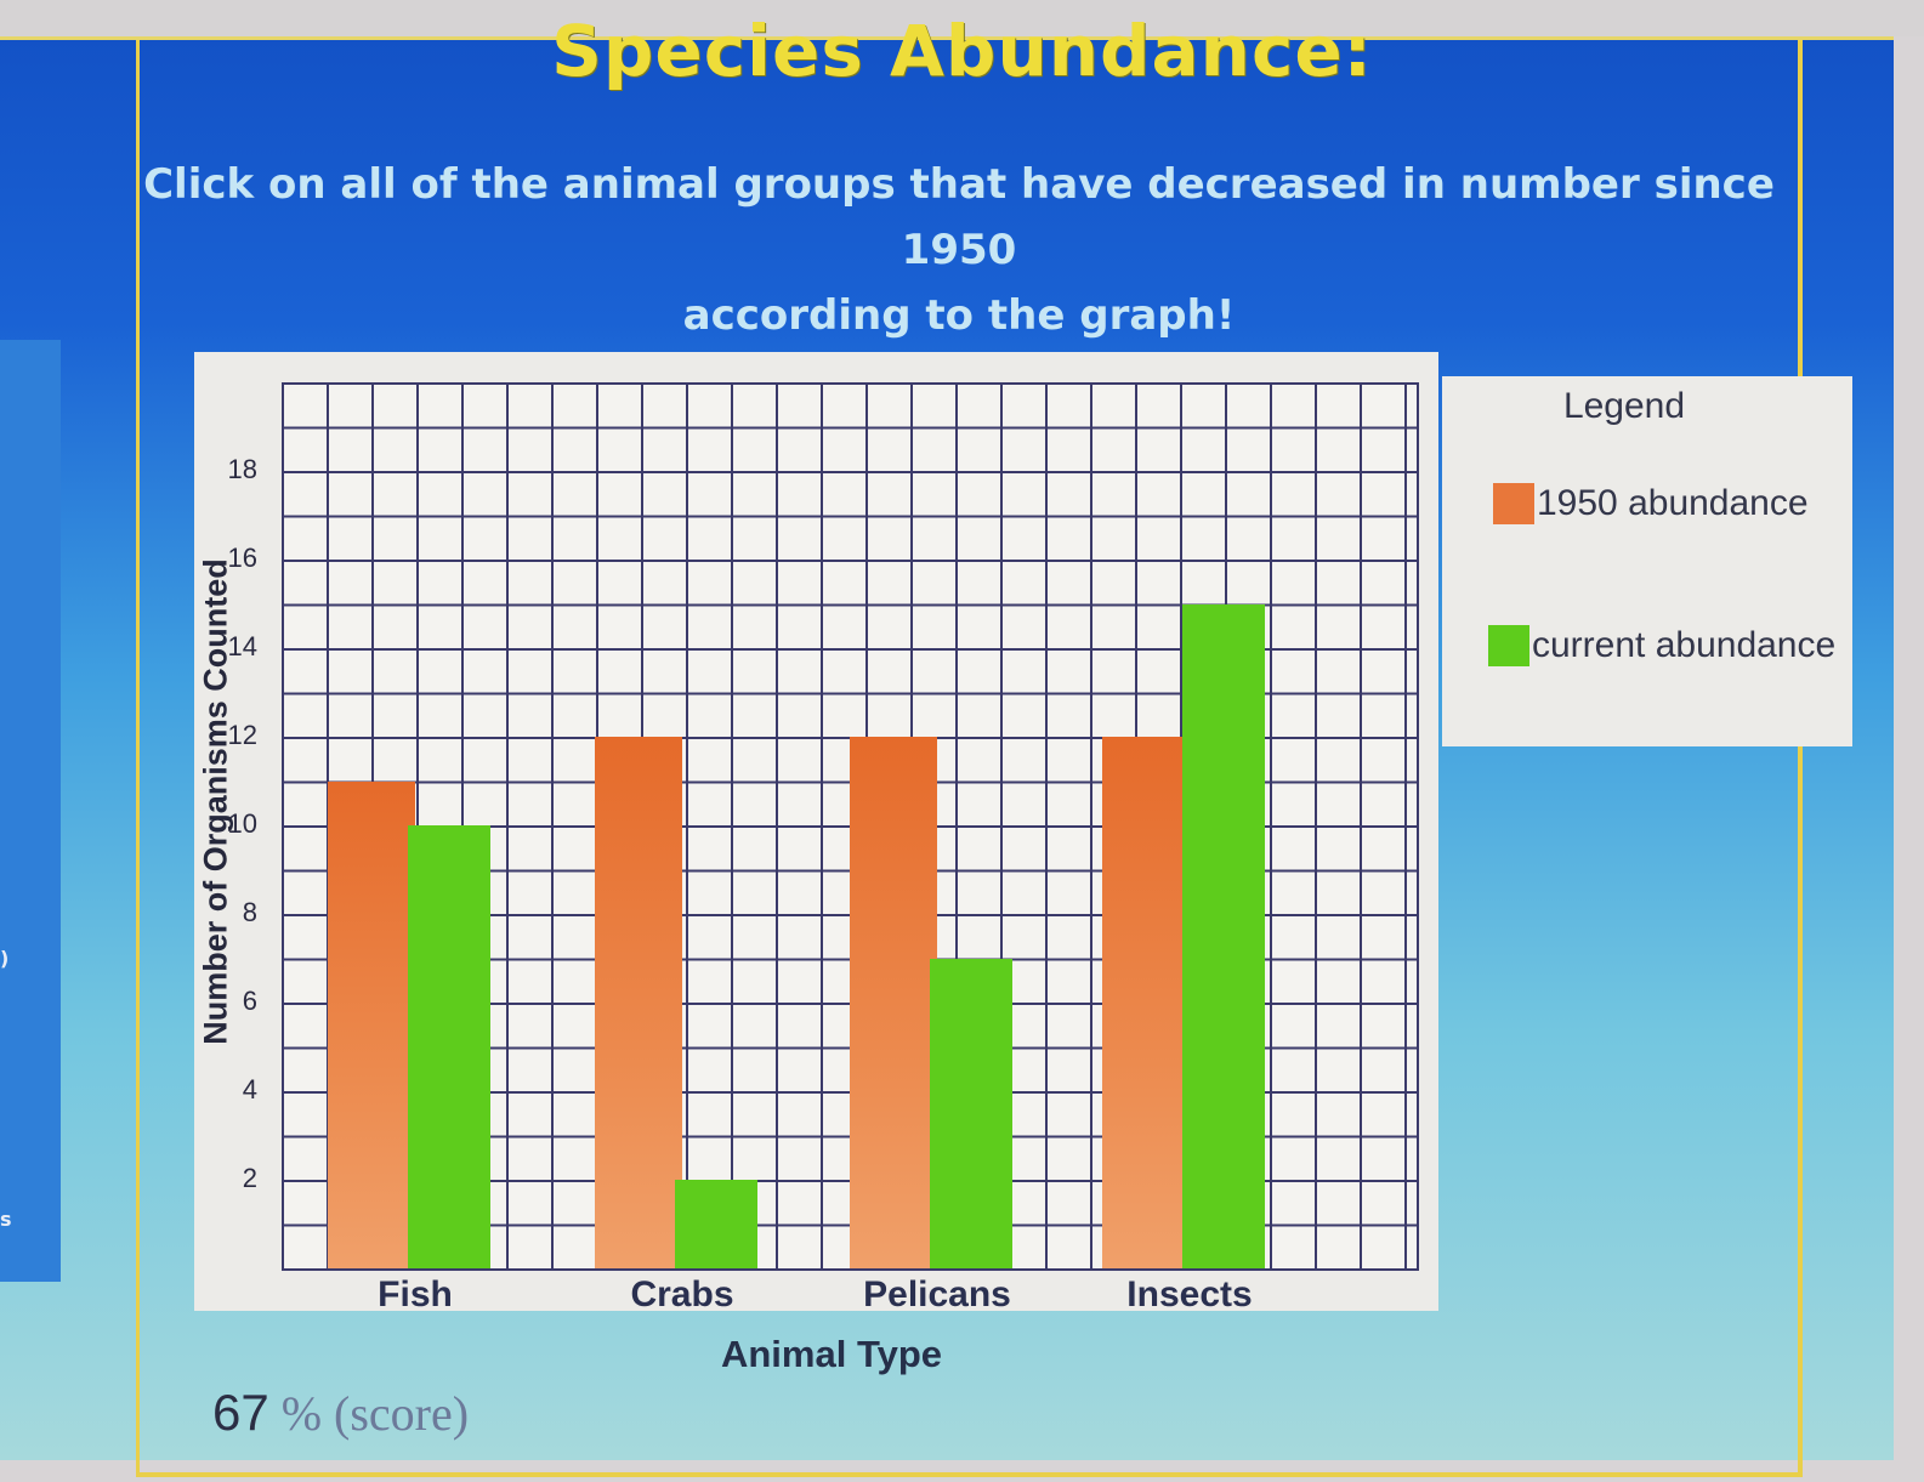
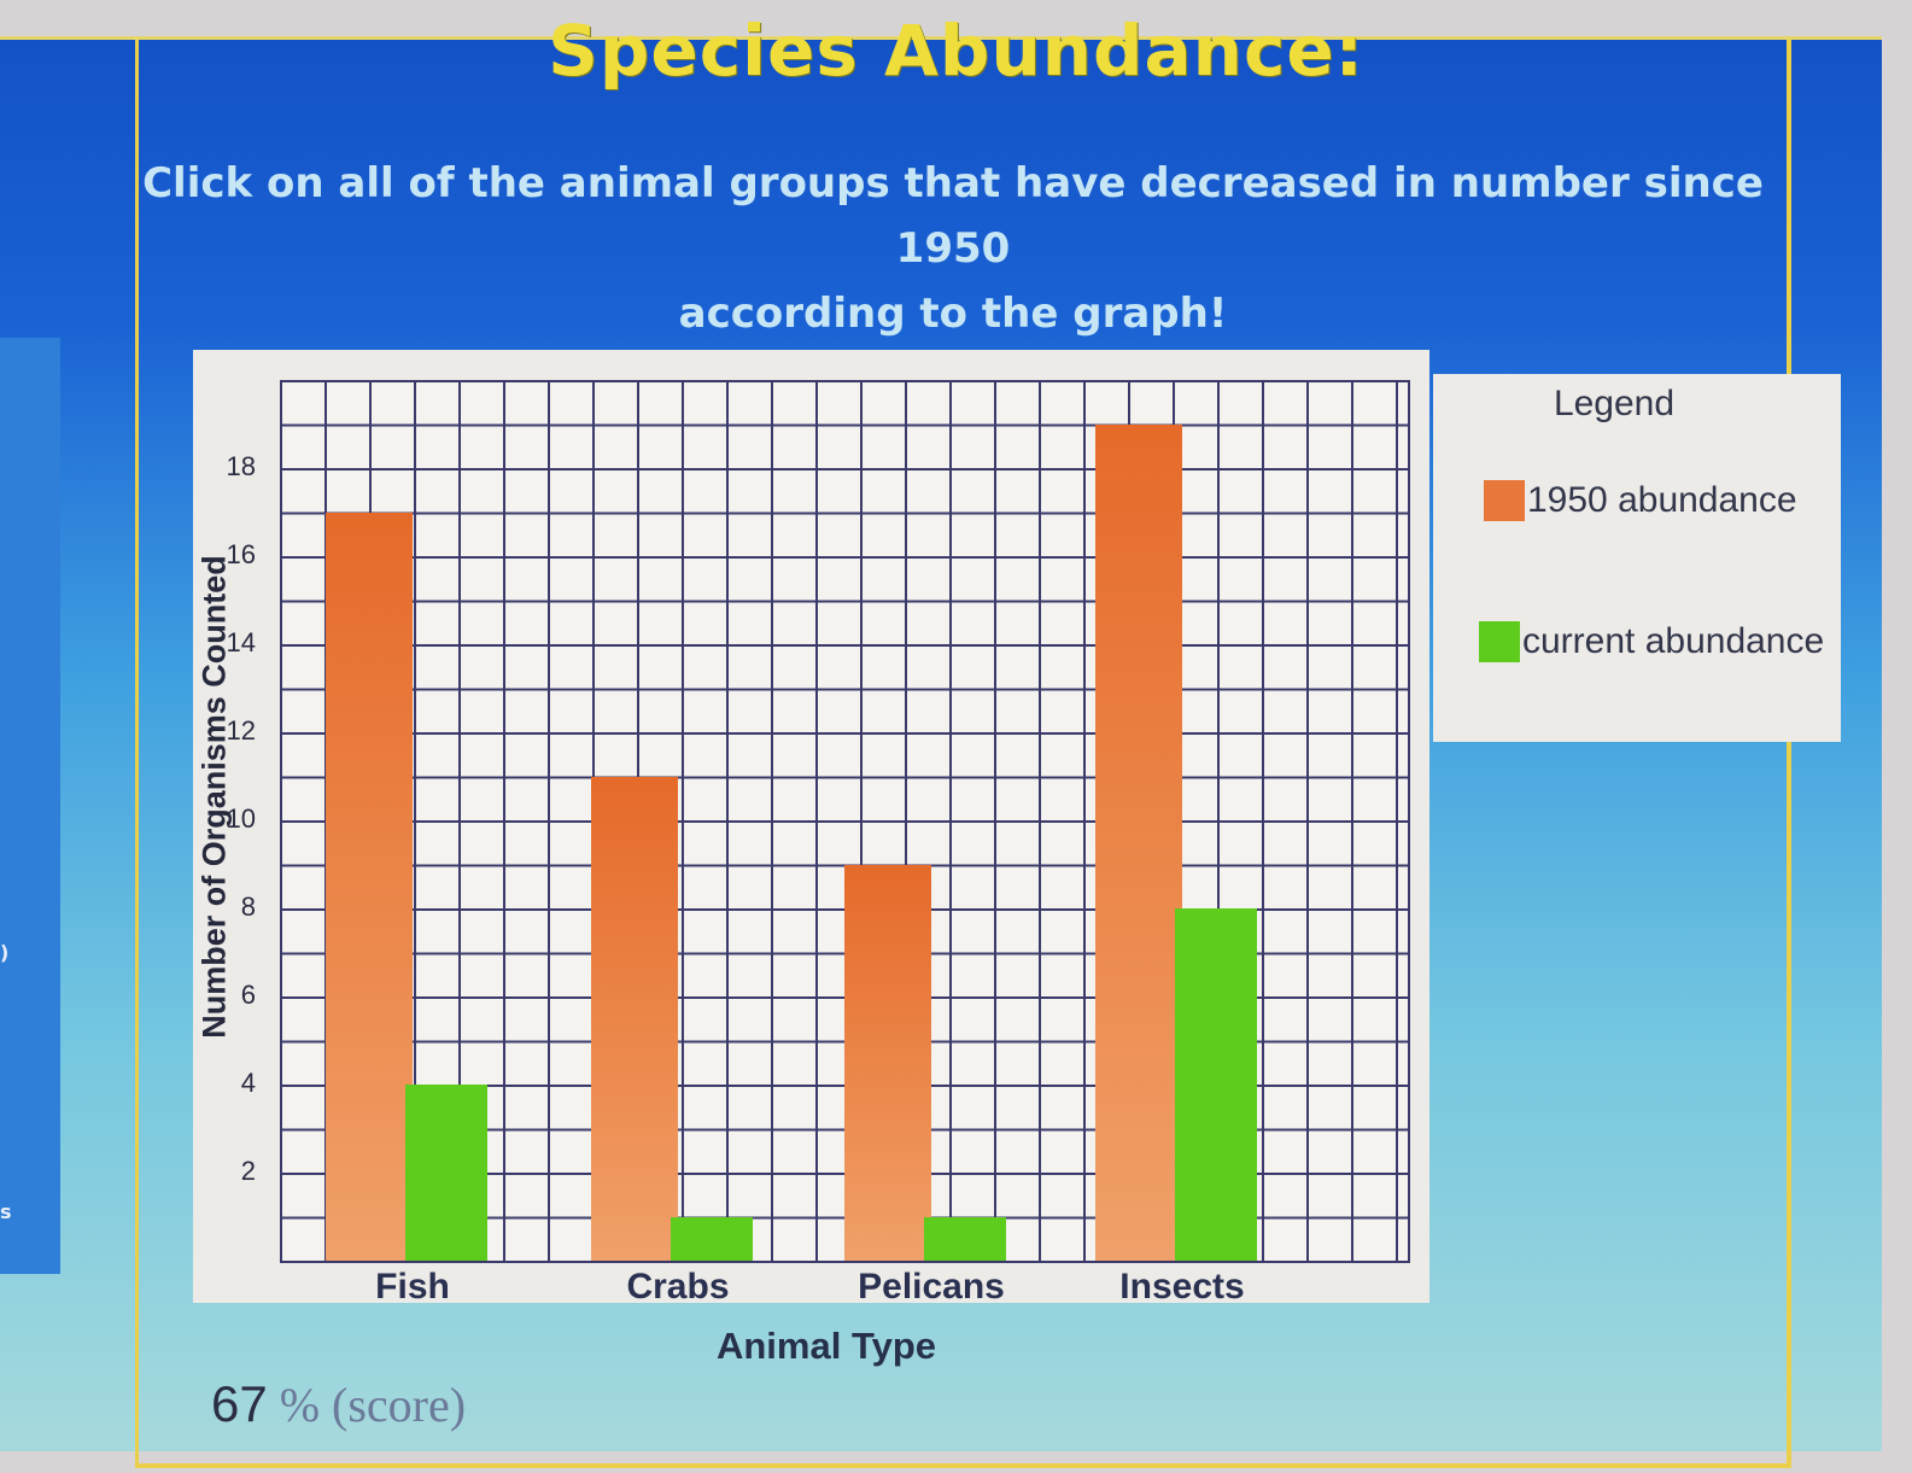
1950 abundance/Fish: 11 -> 17
current abundance/Fish: 10 -> 4
1950 abundance/Crabs: 12 -> 11
current abundance/Crabs: 2 -> 1
1950 abundance/Pelicans: 12 -> 9
current abundance/Pelicans: 7 -> 1
1950 abundance/Insects: 12 -> 19
current abundance/Insects: 15 -> 8
